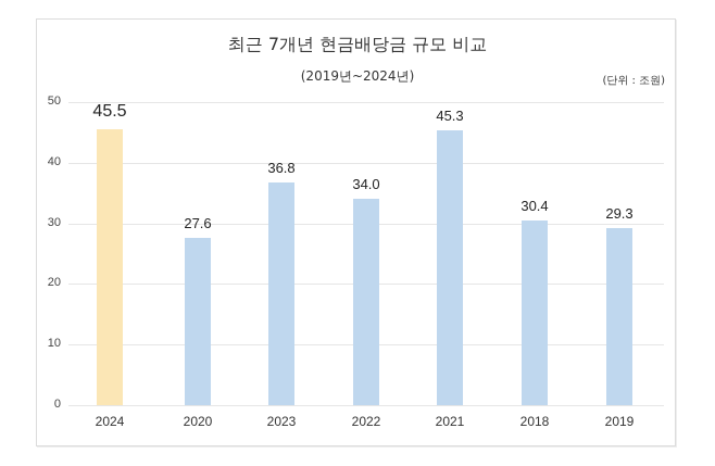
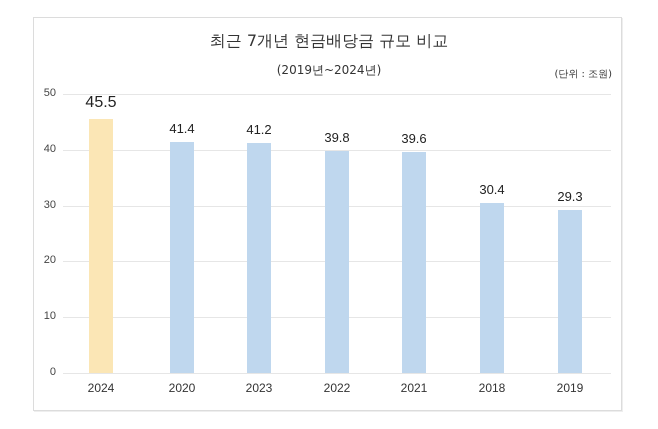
2020: 27.6 -> 41.4
2023: 36.8 -> 41.2
2022: 34.0 -> 39.8
2021: 45.3 -> 39.6
